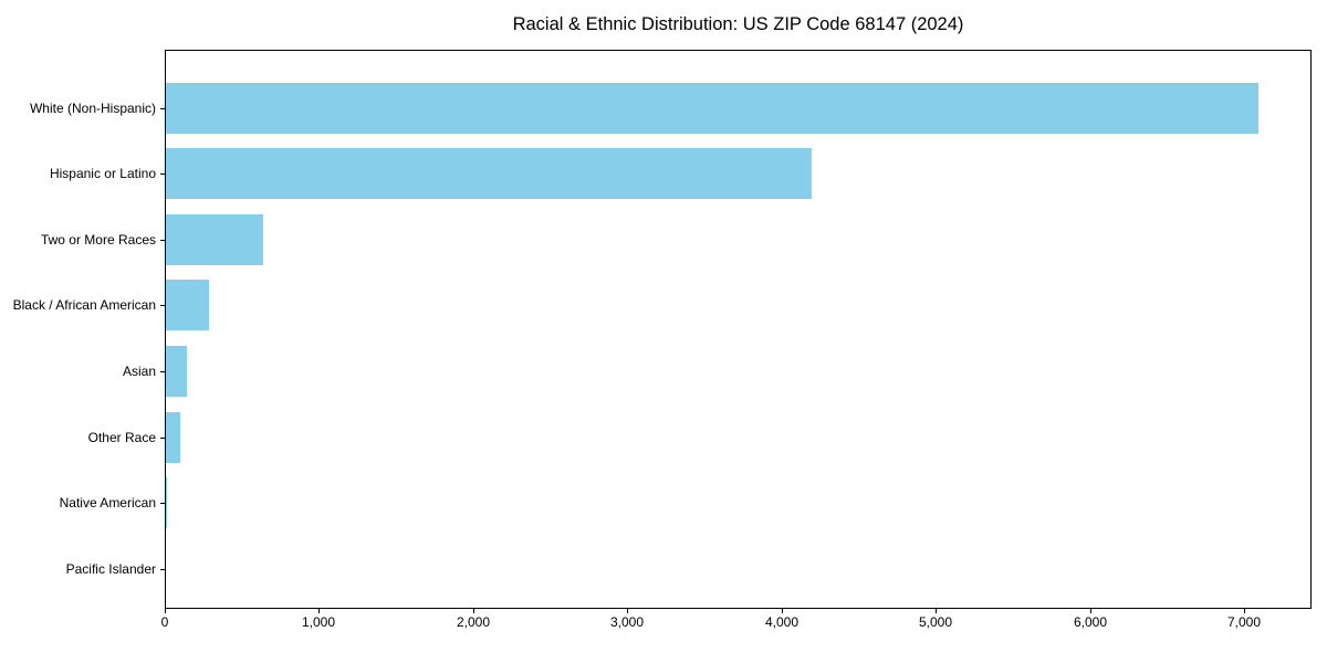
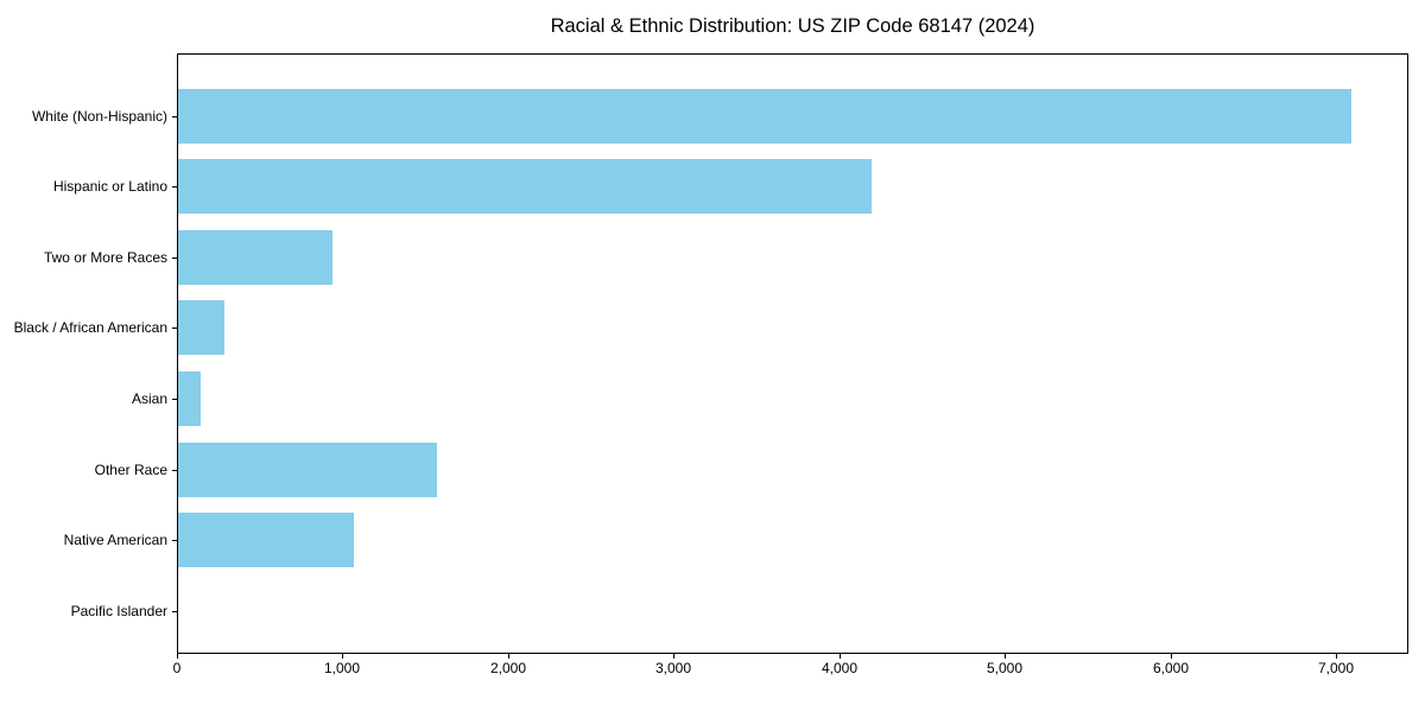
Two or More Races: 630 -> 930
Other Race: 90 -> 1560
Native American: 10 -> 1060
